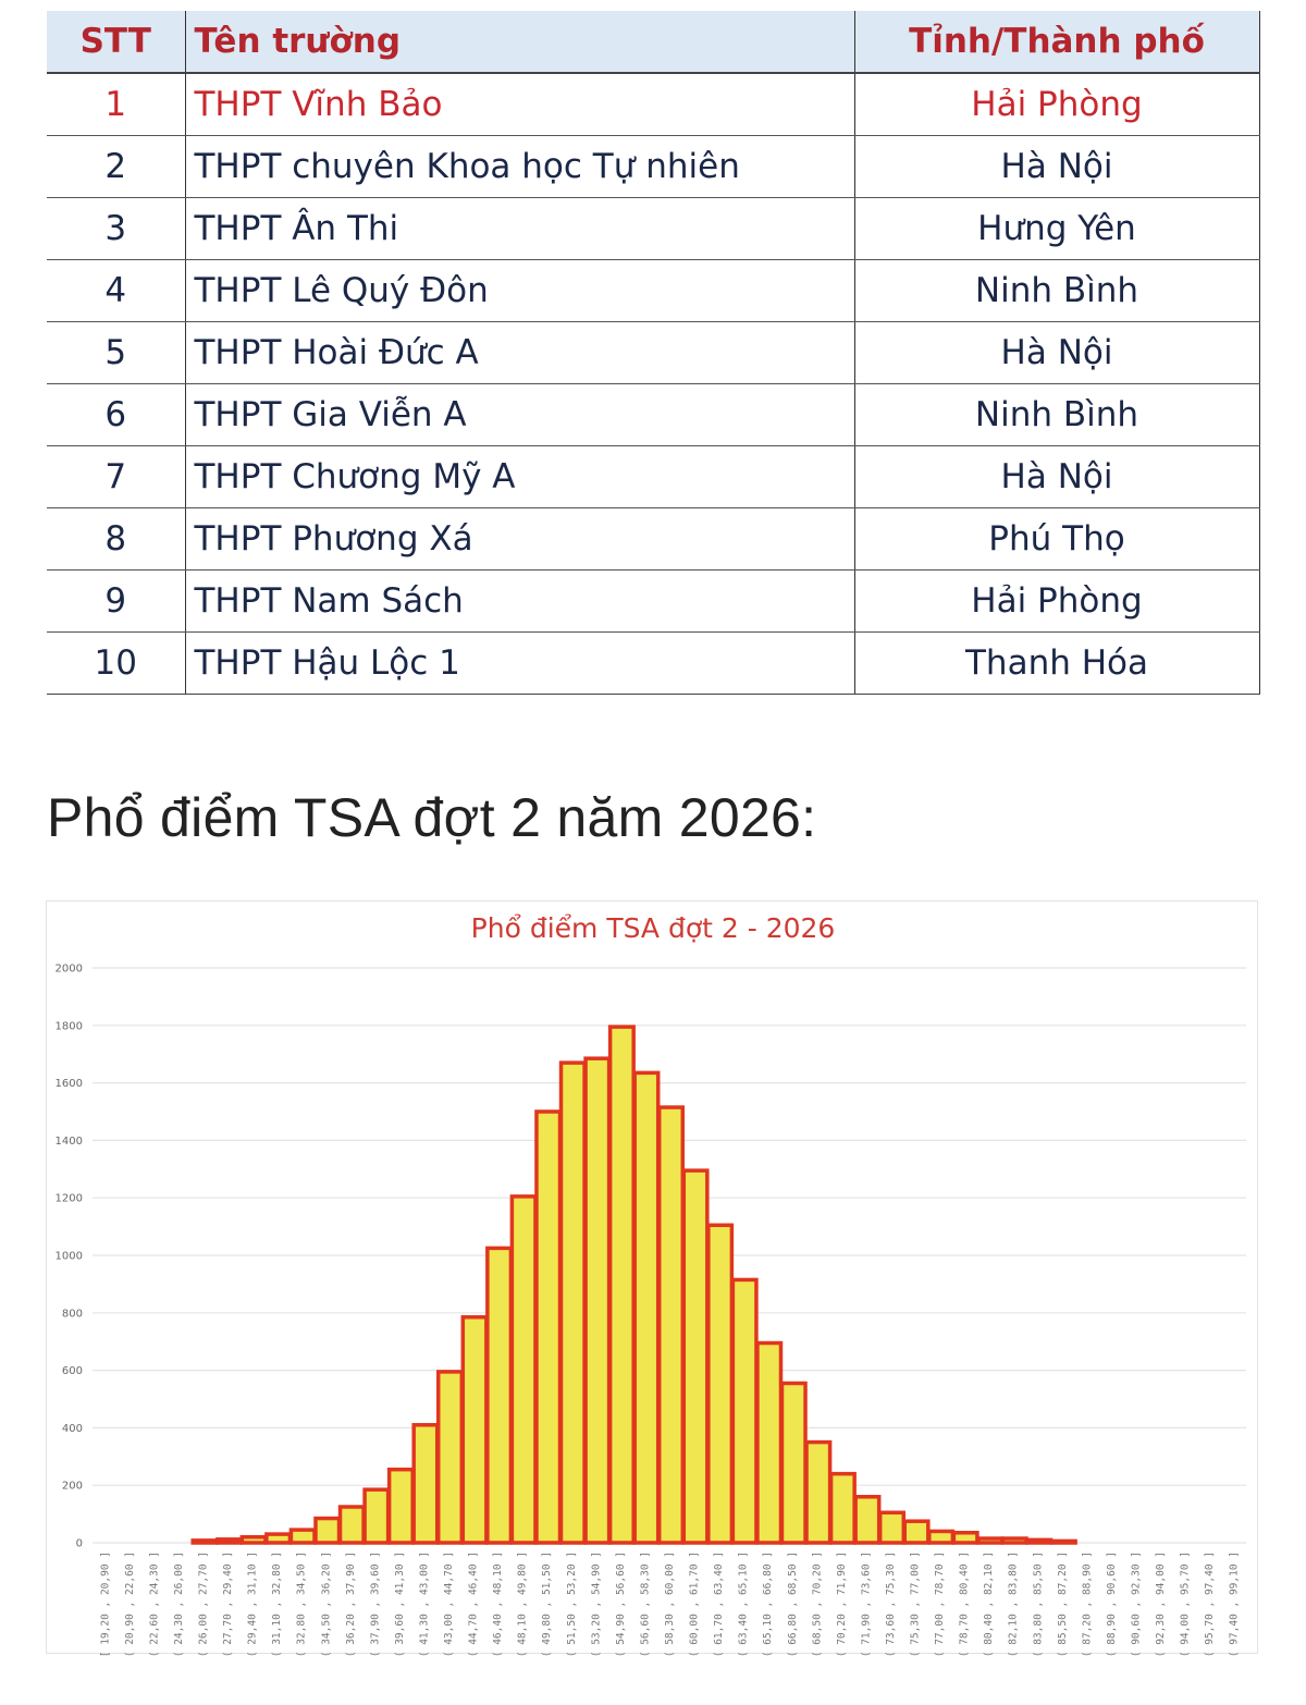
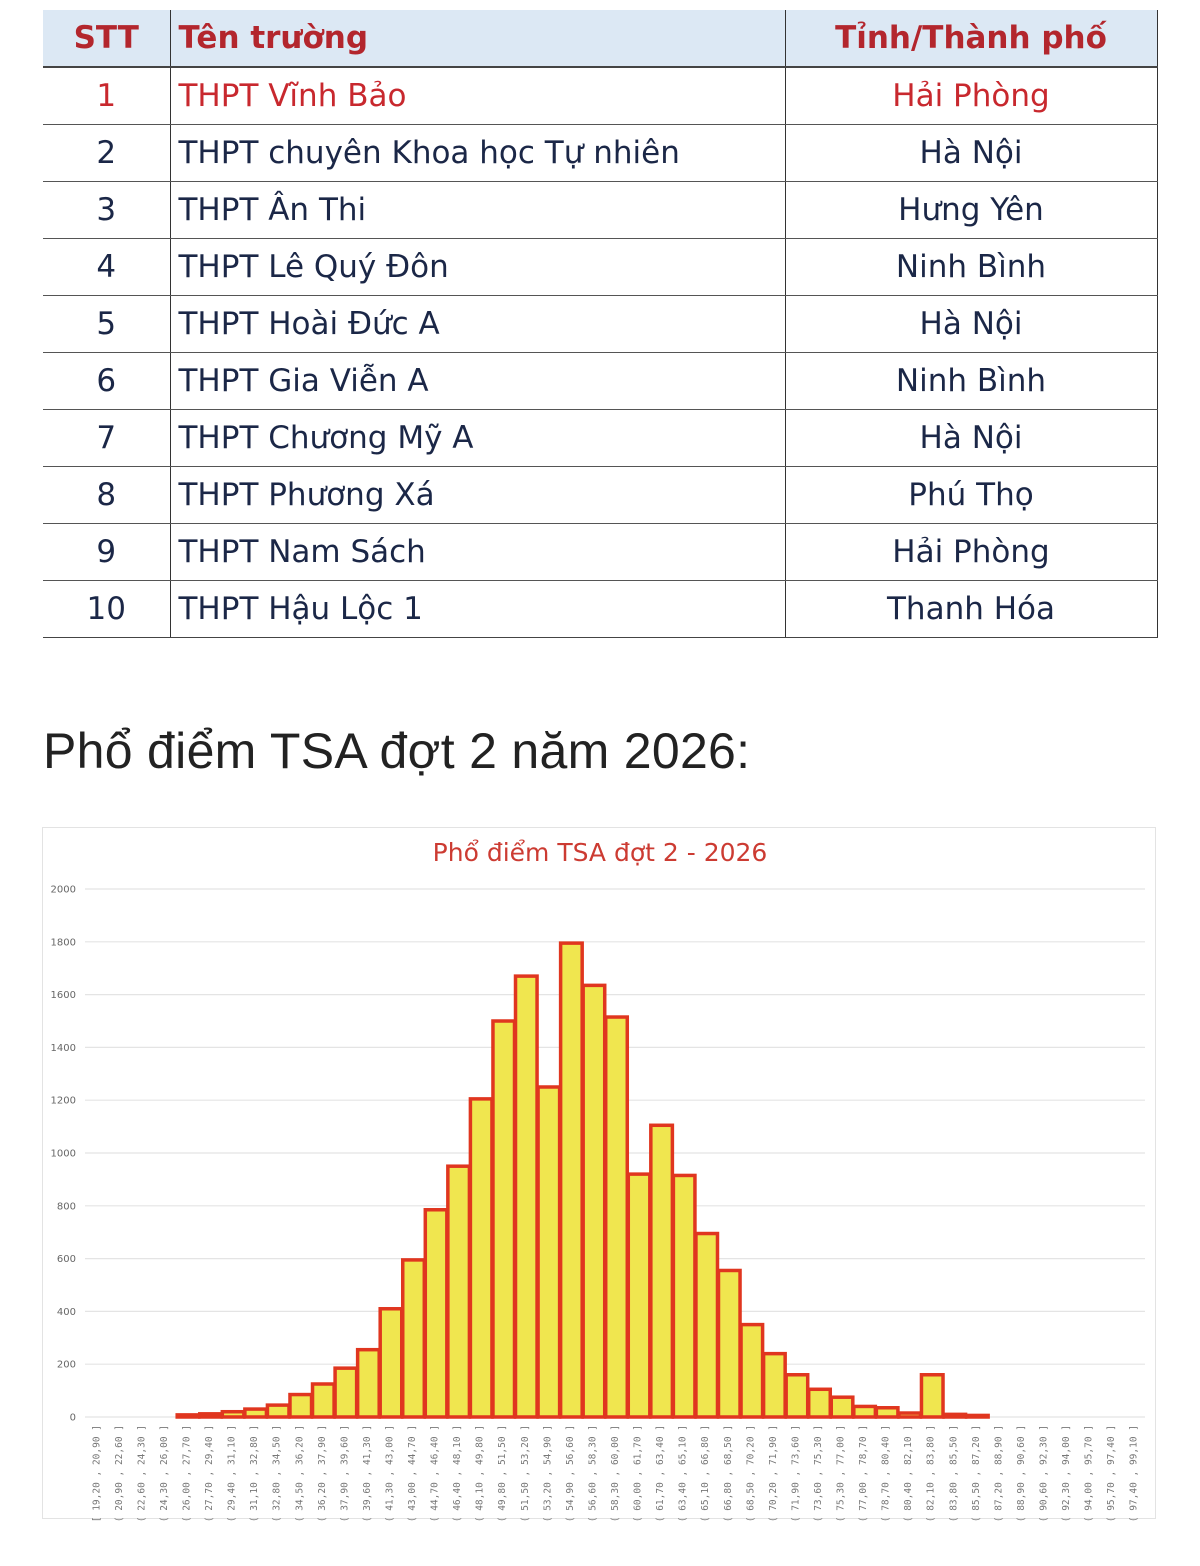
( 46,40 , 48,10 ]: 1020 -> 950
( 53,20 , 54,90 ]: 1680 -> 1250
( 60,00 , 61,70 ]: 1300 -> 920
( 82,10 , 83,80 ]: 20 -> 160
